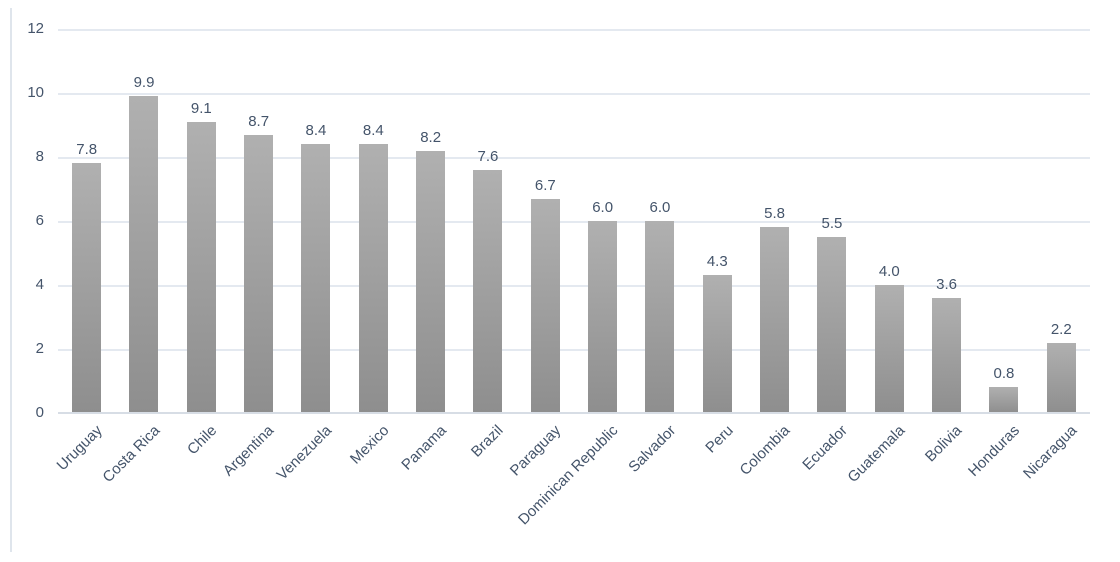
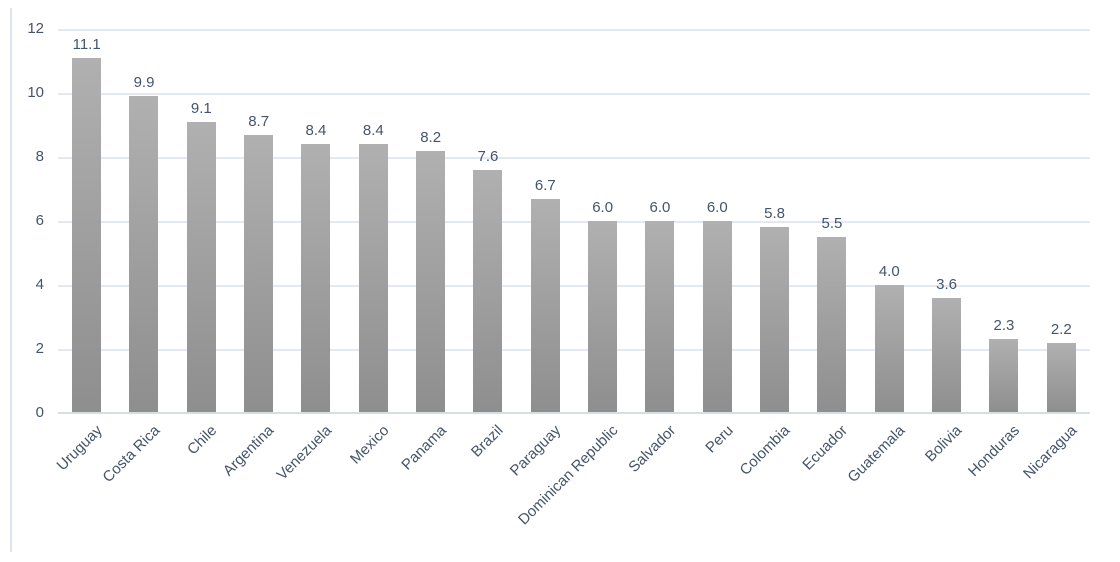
Uruguay: 7.8 -> 11.1
Peru: 4.3 -> 6.0
Honduras: 0.8 -> 2.3
